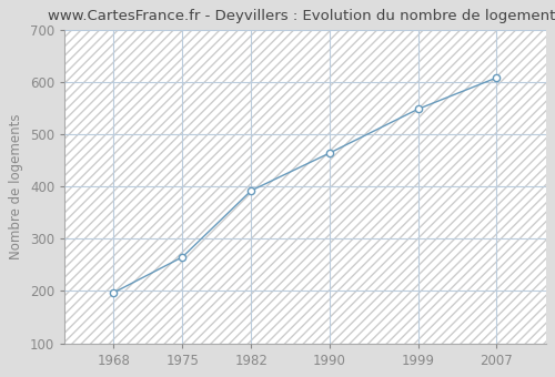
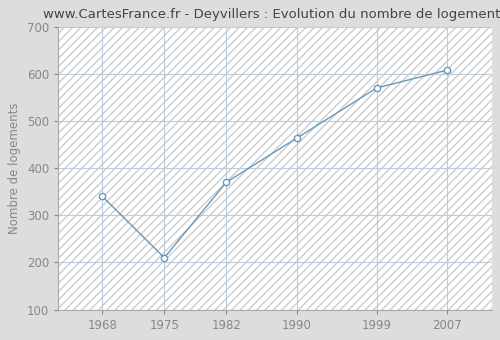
1968: 197 -> 340
1975: 265 -> 210
1982: 392 -> 370
1999: 548 -> 570
